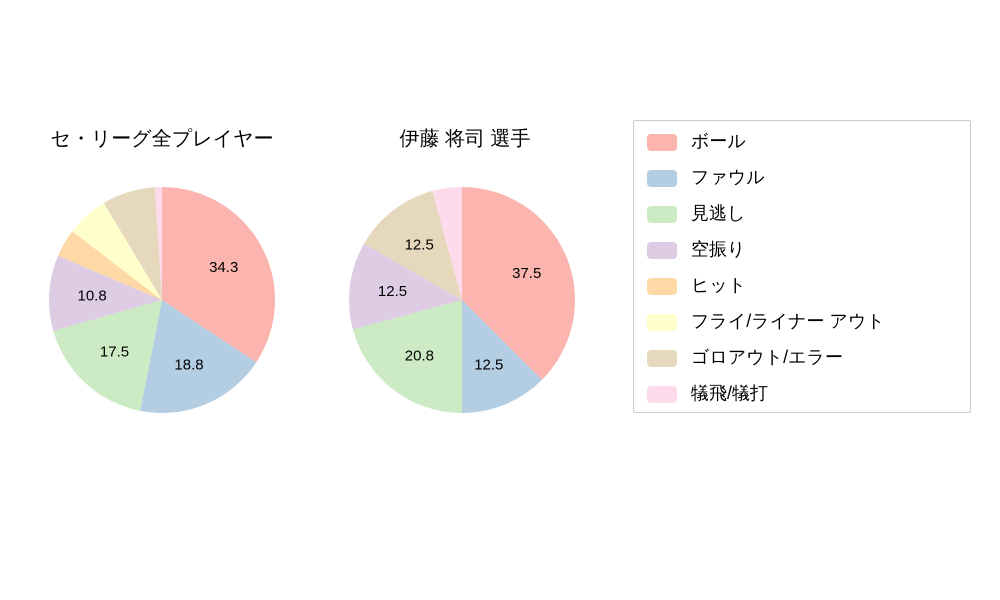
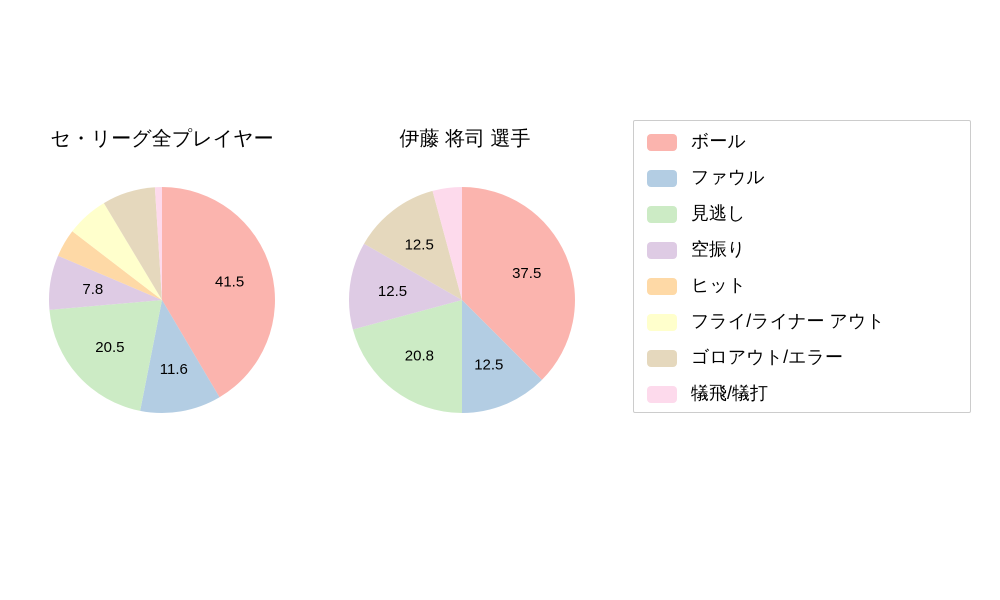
セ・リーグ全プレイヤー/ボール: 34.3 -> 41.5
セ・リーグ全プレイヤー/ファウル: 18.8 -> 11.6
セ・リーグ全プレイヤー/見逃し: 17.5 -> 20.5
セ・リーグ全プレイヤー/空振り: 10.8 -> 7.8
